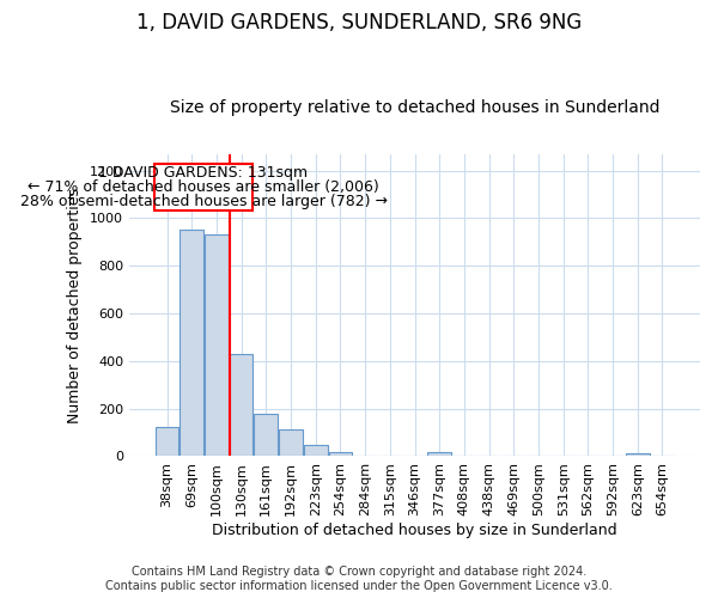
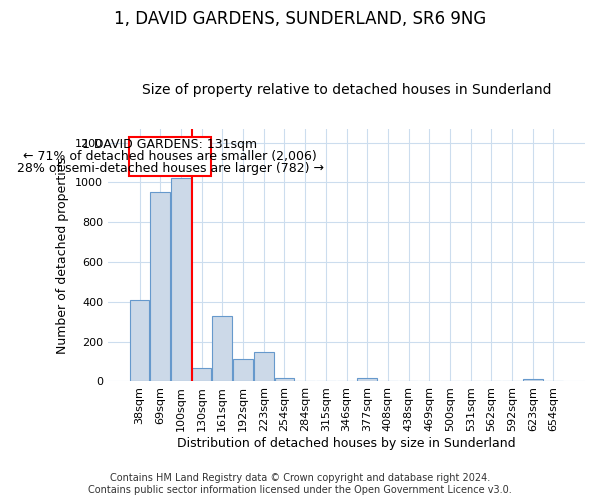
38sqm: 120 -> 410
100sqm: 930 -> 1020
130sqm: 430 -> 70
161sqm: 180 -> 330
223sqm: 50 -> 150
